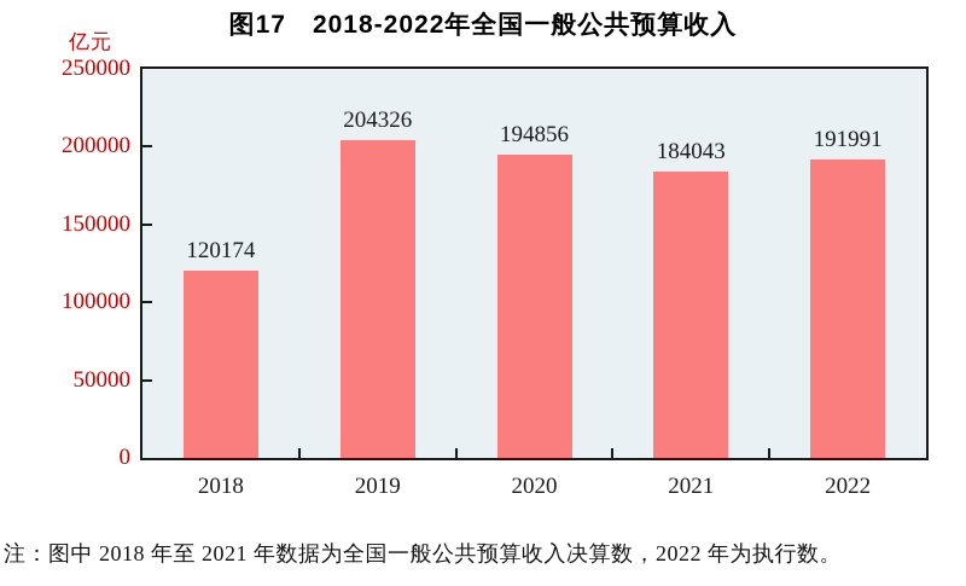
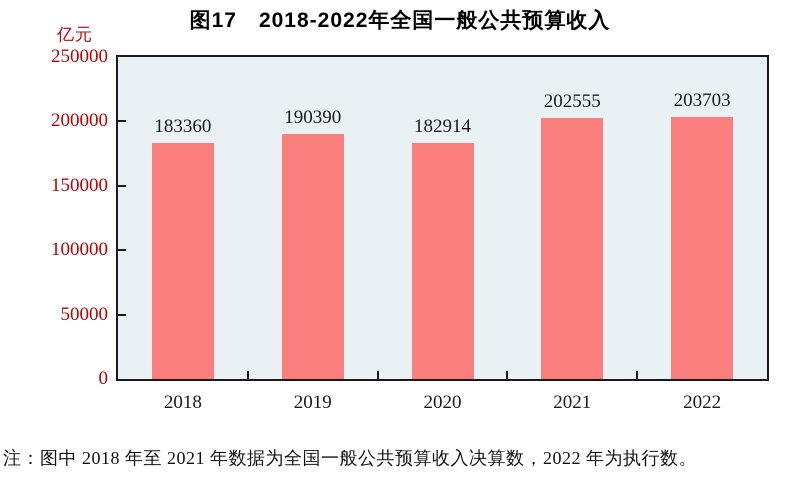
2018: 120174 -> 183360
2019: 204326 -> 190390
2020: 194856 -> 182914
2021: 184043 -> 202555
2022: 191991 -> 203703
